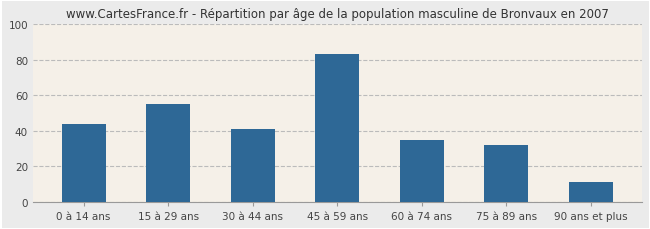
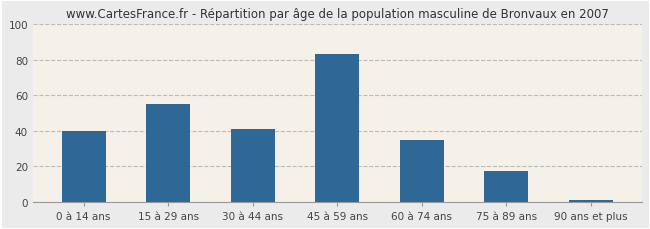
0 à 14 ans: 44 -> 40
75 à 89 ans: 32 -> 17
90 ans et plus: 11 -> 1
